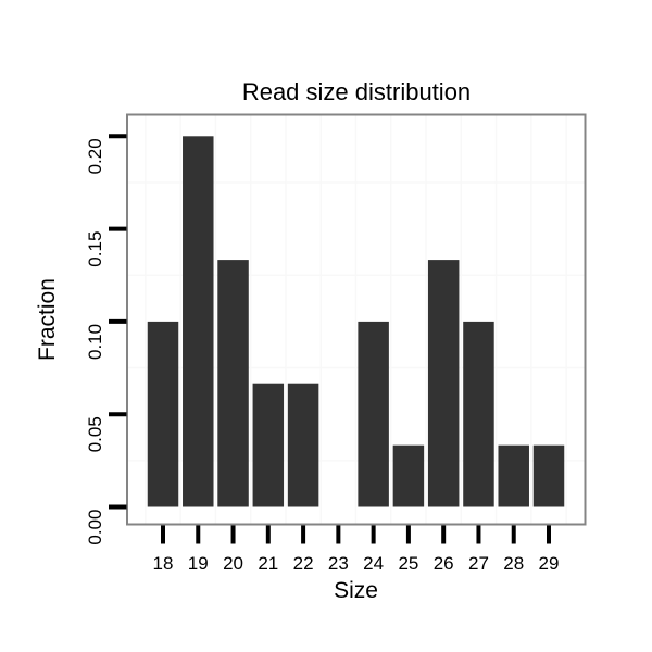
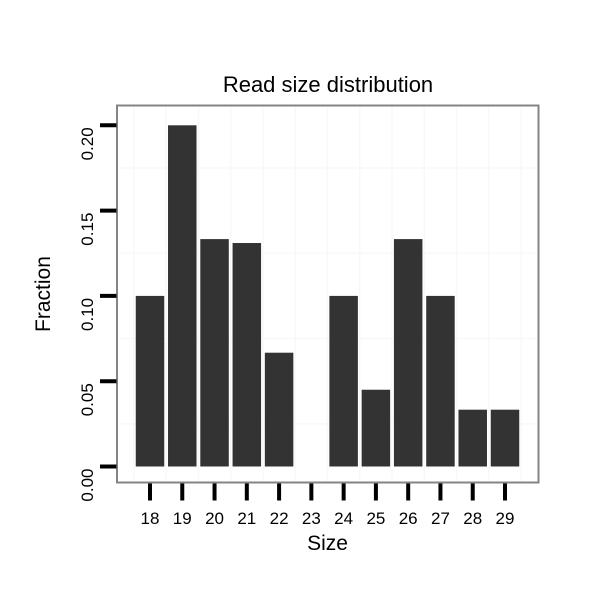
21: 0.067 -> 0.131
25: 0.033 -> 0.045
